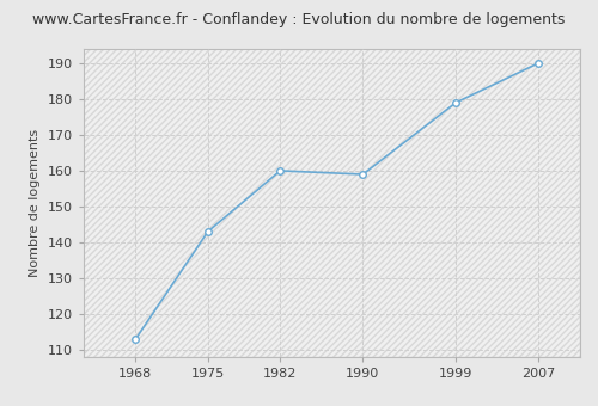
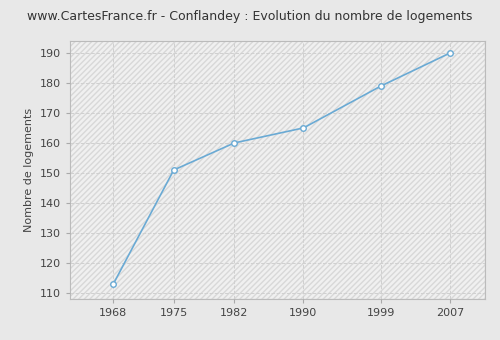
1975: 143 -> 151
1990: 159 -> 165
